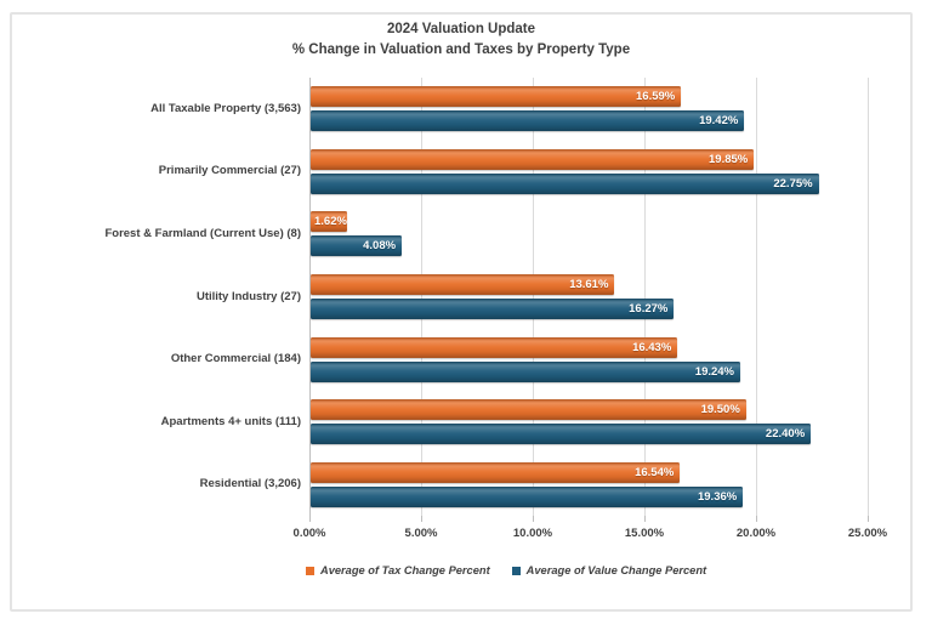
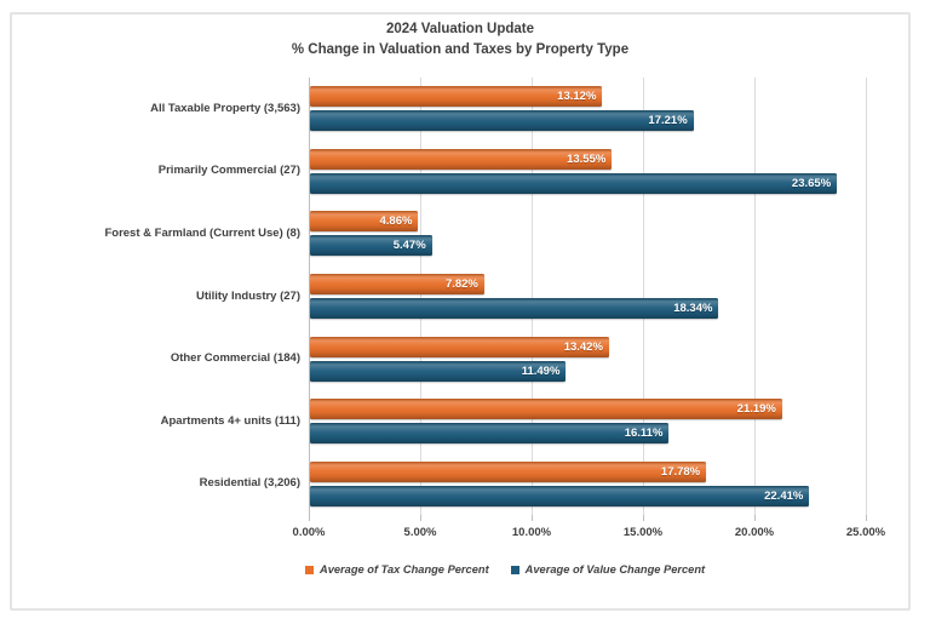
Average of Tax Change Percent/All Taxable Property (3,563): 16.59% -> 13.12%
Average of Value Change Percent/All Taxable Property (3,563): 19.42% -> 17.21%
Average of Tax Change Percent/Primarily Commercial (27): 19.85% -> 13.55%
Average of Value Change Percent/Primarily Commercial (27): 22.75% -> 23.65%
Average of Tax Change Percent/Forest & Farmland (Current Use) (8): 1.62% -> 4.86%
Average of Value Change Percent/Forest & Farmland (Current Use) (8): 4.08% -> 5.47%
Average of Tax Change Percent/Utility Industry (27): 13.61% -> 7.82%
Average of Value Change Percent/Utility Industry (27): 16.27% -> 18.34%
Average of Tax Change Percent/Other Commercial (184): 16.43% -> 13.42%
Average of Value Change Percent/Other Commercial (184): 19.24% -> 11.49%
Average of Tax Change Percent/Apartments 4+ units (111): 19.50% -> 21.19%
Average of Value Change Percent/Apartments 4+ units (111): 22.40% -> 16.11%
Average of Tax Change Percent/Residential (3,206): 16.54% -> 17.78%
Average of Value Change Percent/Residential (3,206): 19.36% -> 22.41%
